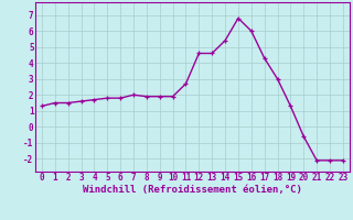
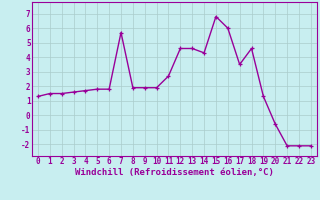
7: 2.0 -> 5.7
14: 5.4 -> 4.3
17: 4.3 -> 3.5
18: 3.0 -> 4.6
